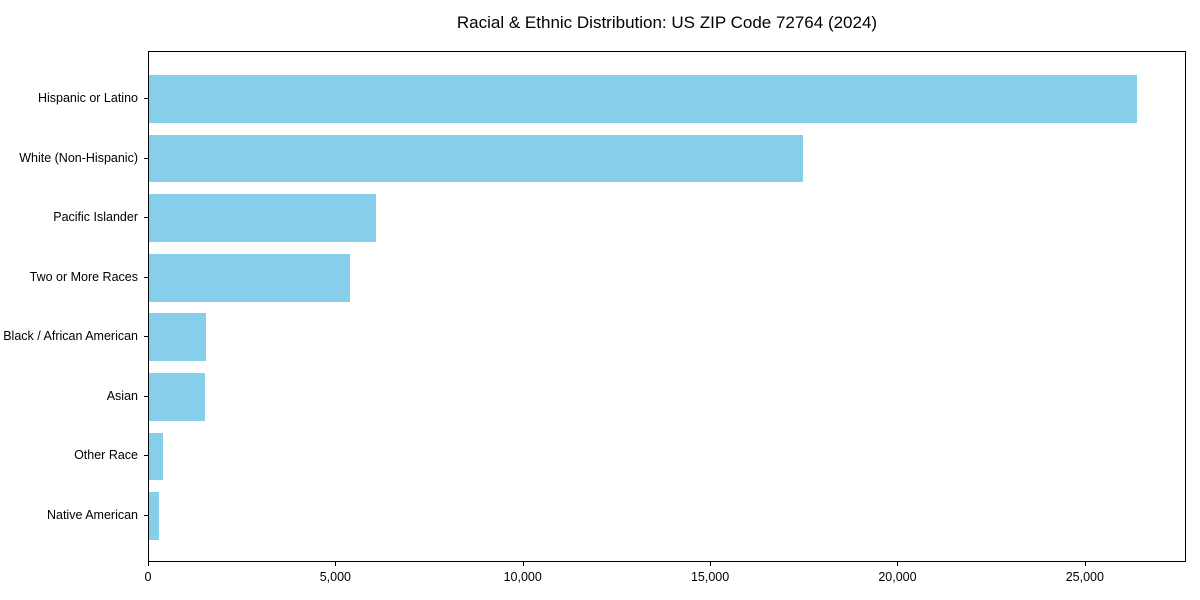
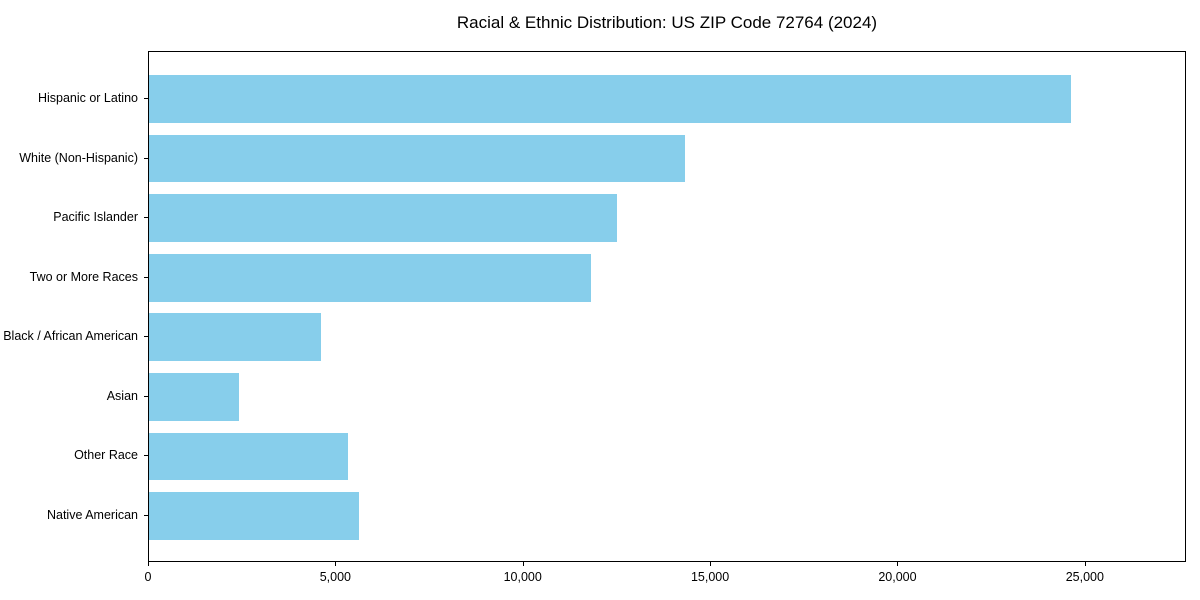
Hispanic or Latino: 26400 -> 24600
White (Non-Hispanic): 17400 -> 14300
Pacific Islander: 6000 -> 12500
Two or More Races: 5400 -> 11800
Black / African American: 1500 -> 4600
Asian: 1500 -> 2400
Other Race: 400 -> 5300
Native American: 300 -> 5600
